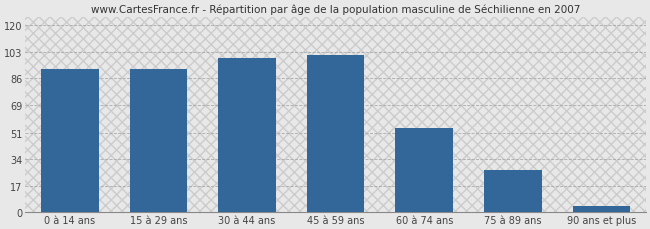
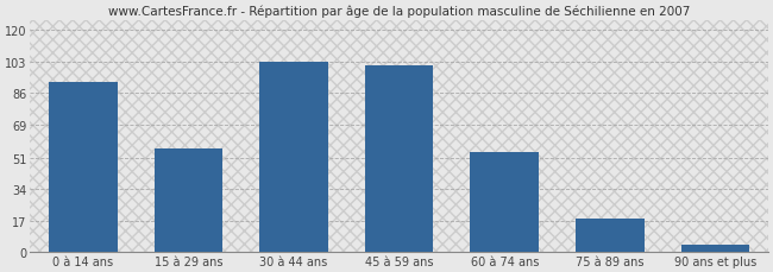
15 à 29 ans: 92 -> 56
30 à 44 ans: 99 -> 103
75 à 89 ans: 27 -> 18
